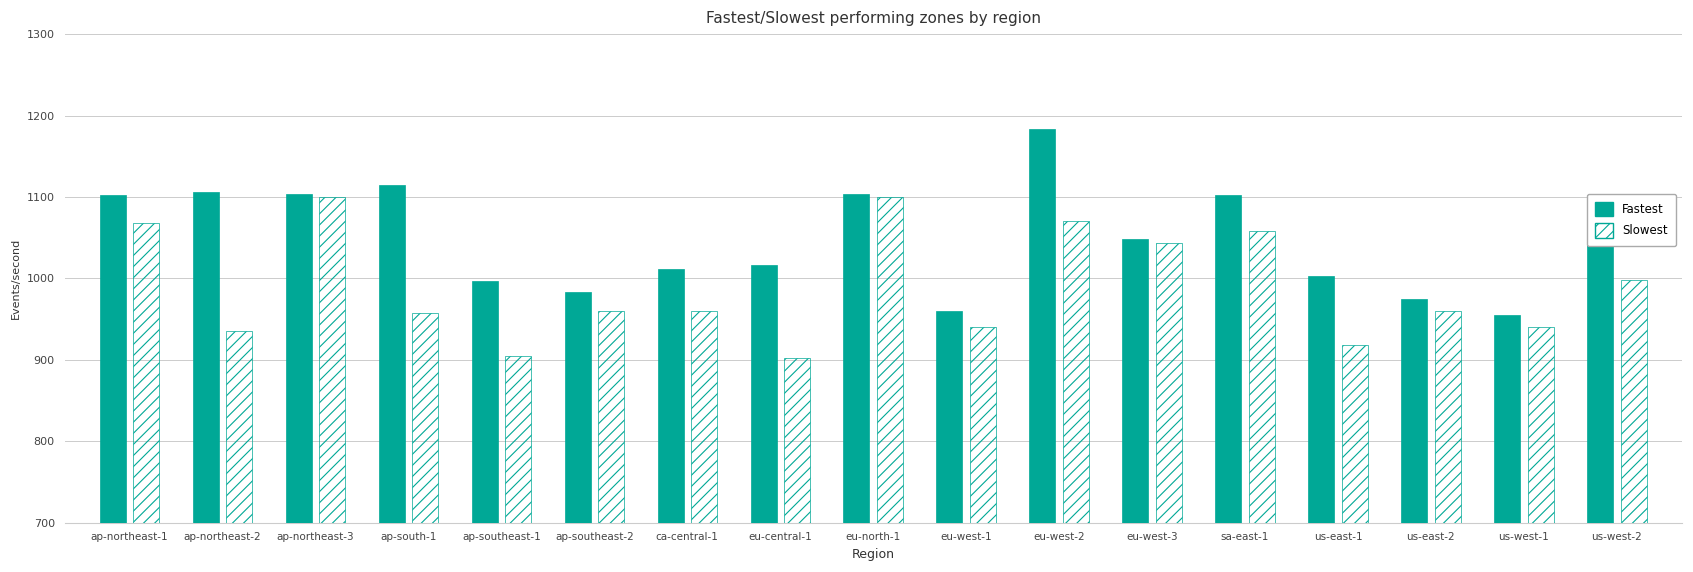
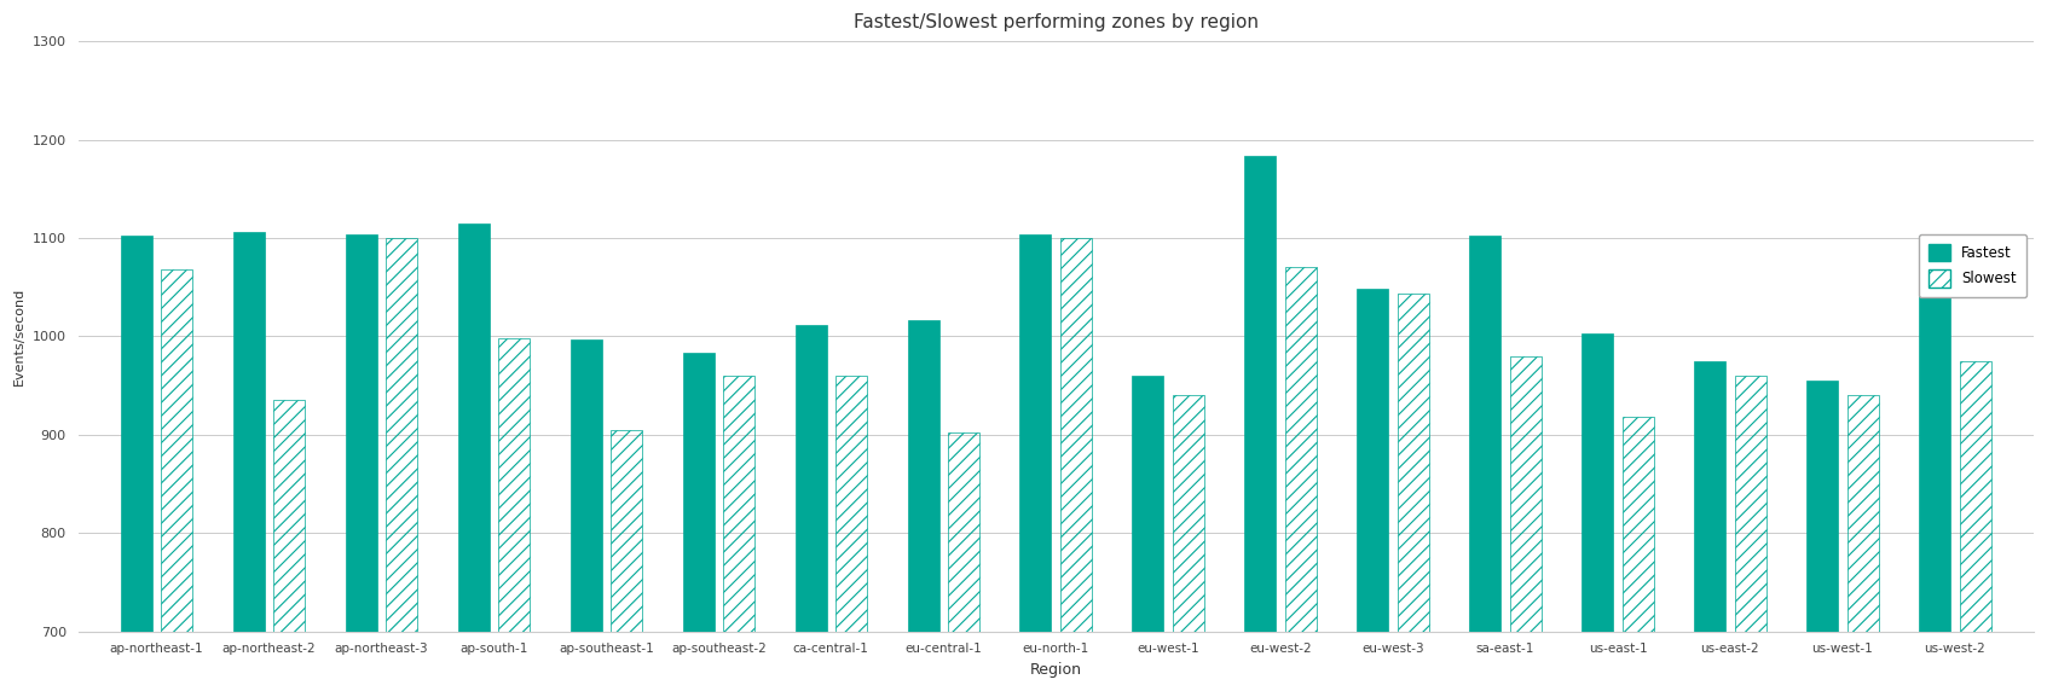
Slowest/ap-south-1: 958 -> 998
Slowest/sa-east-1: 1058 -> 980
Slowest/us-west-2: 998 -> 975
